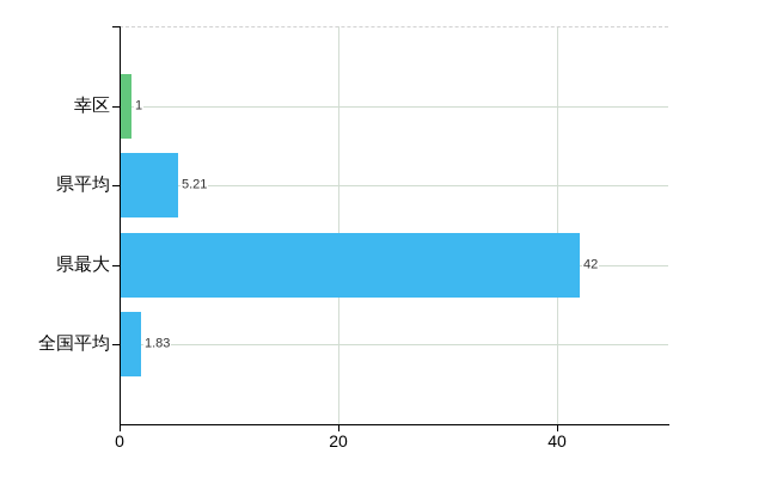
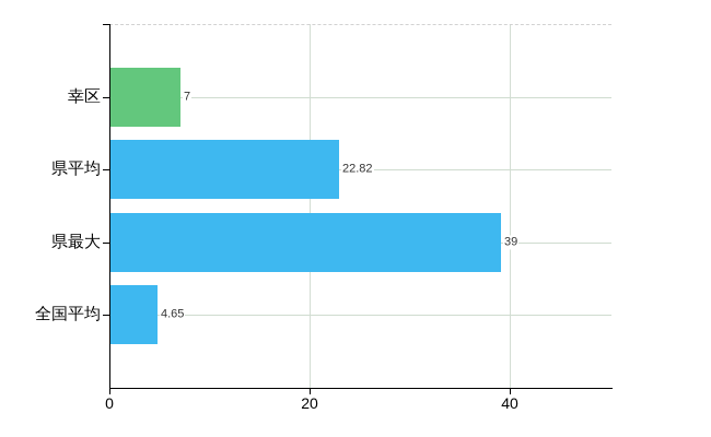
幸区: 1 -> 7
県平均: 5.21 -> 22.82
県最大: 42 -> 39
全国平均: 1.83 -> 4.65
